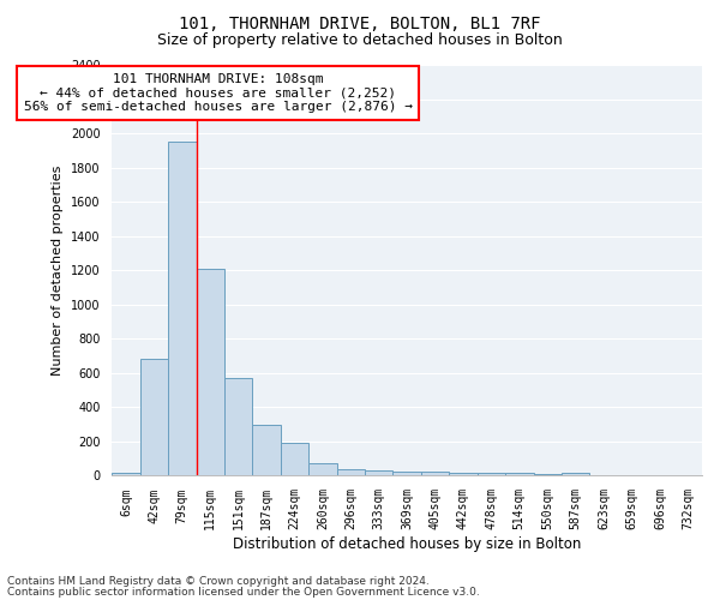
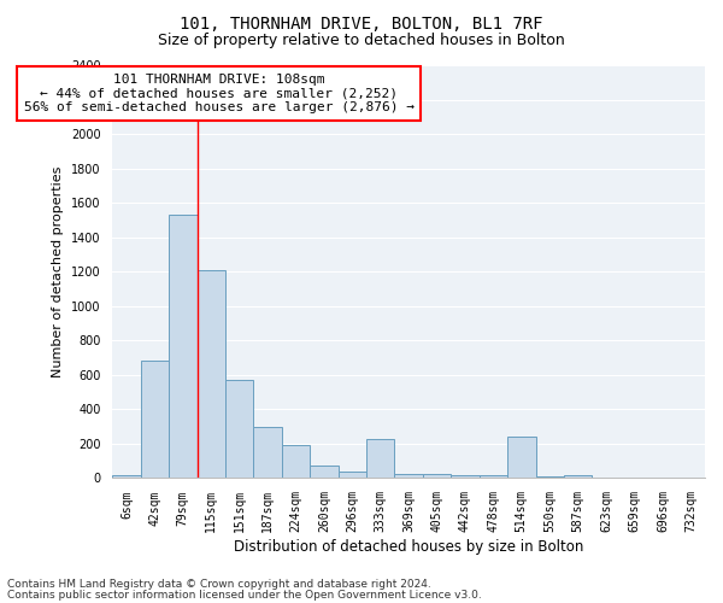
79sqm: 1950 -> 1530
333sqm: 30 -> 230
514sqm: 20 -> 240
